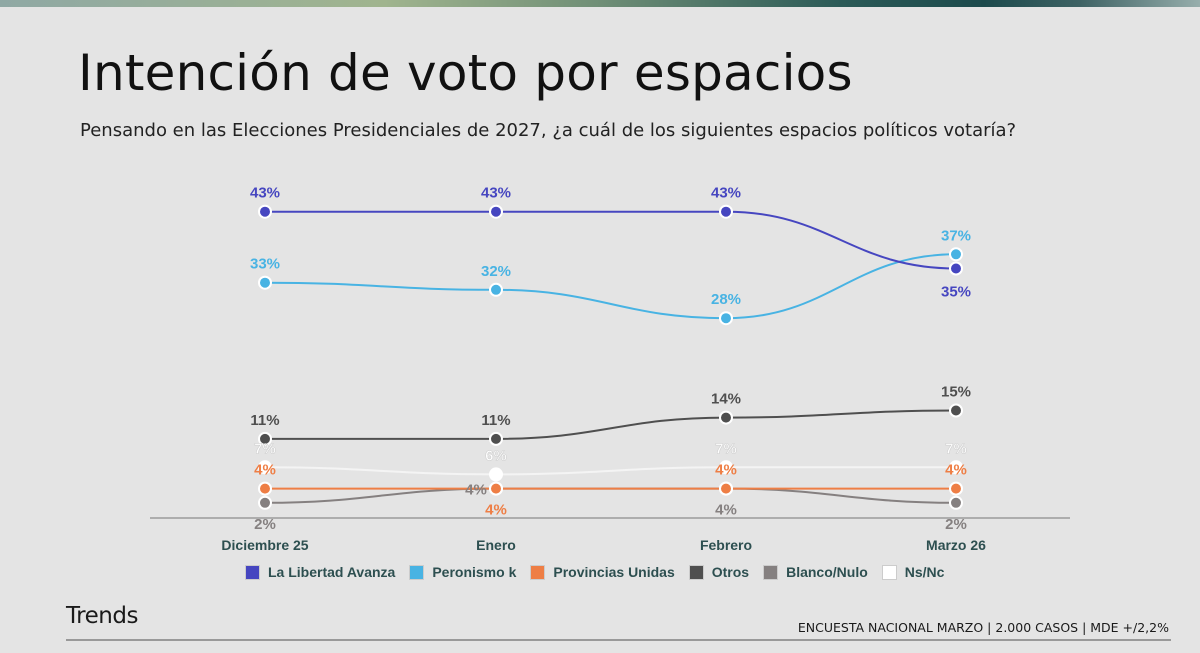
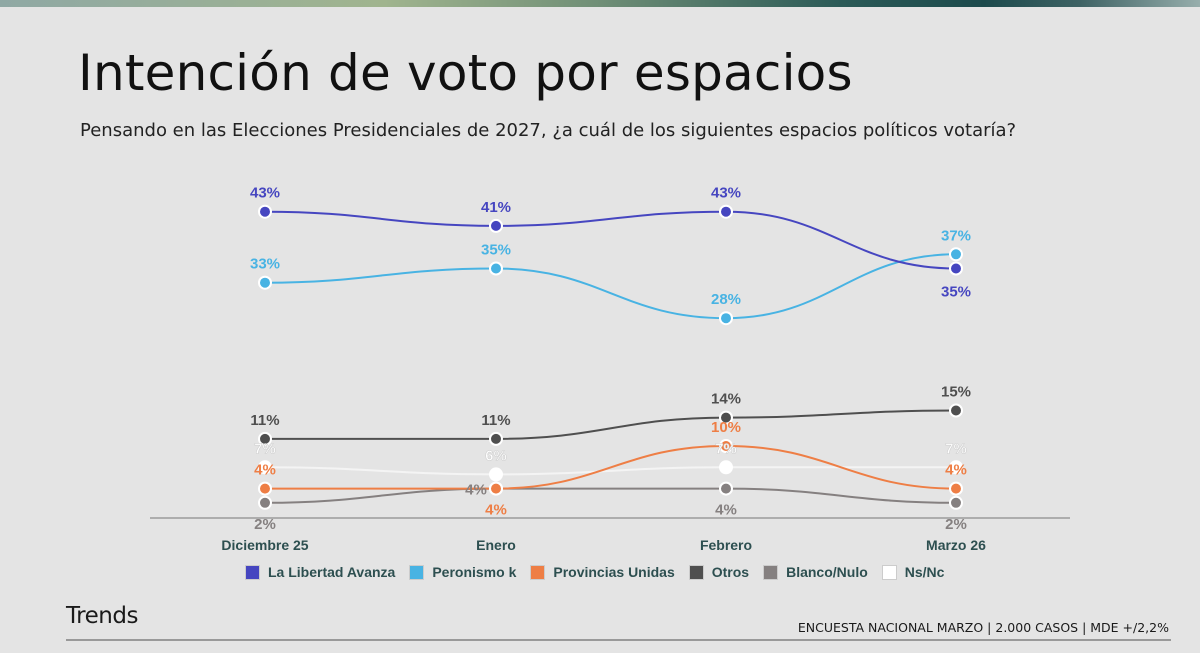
La Libertad Avanza/Enero: 43% -> 41%
Peronismo k/Enero: 32% -> 35%
Provincias Unidas/Febrero: 4% -> 10%
